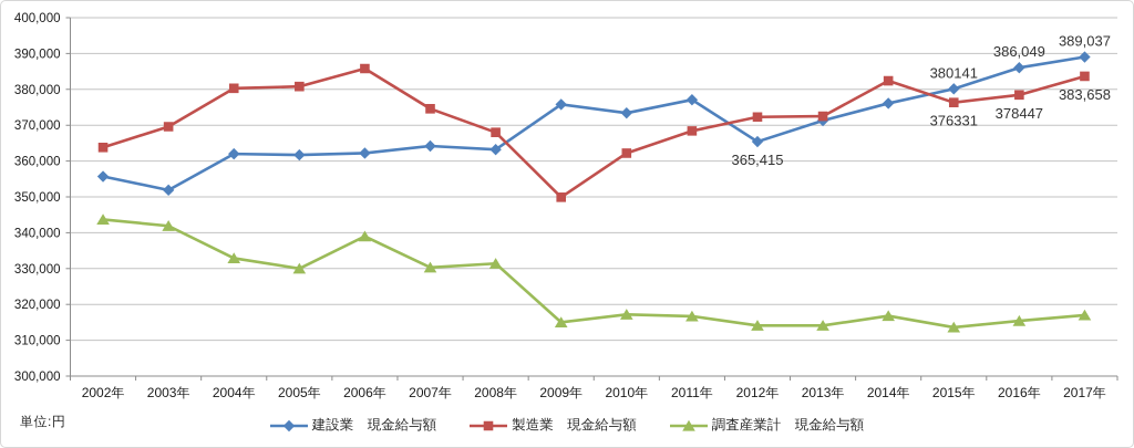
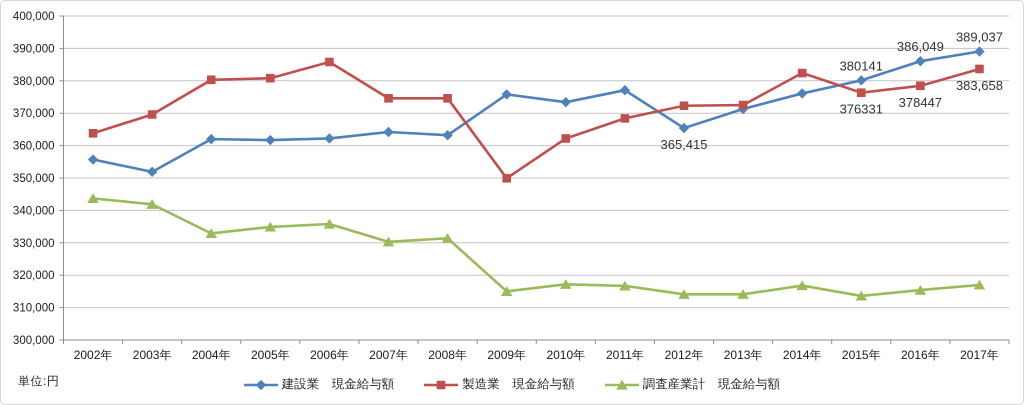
調査産業計 現金給与額/2005年: 330000 -> 335000
調査産業計 現金給与額/2006年: 339000 -> 336000
製造業 現金給与額/2008年: 368000 -> 375000
